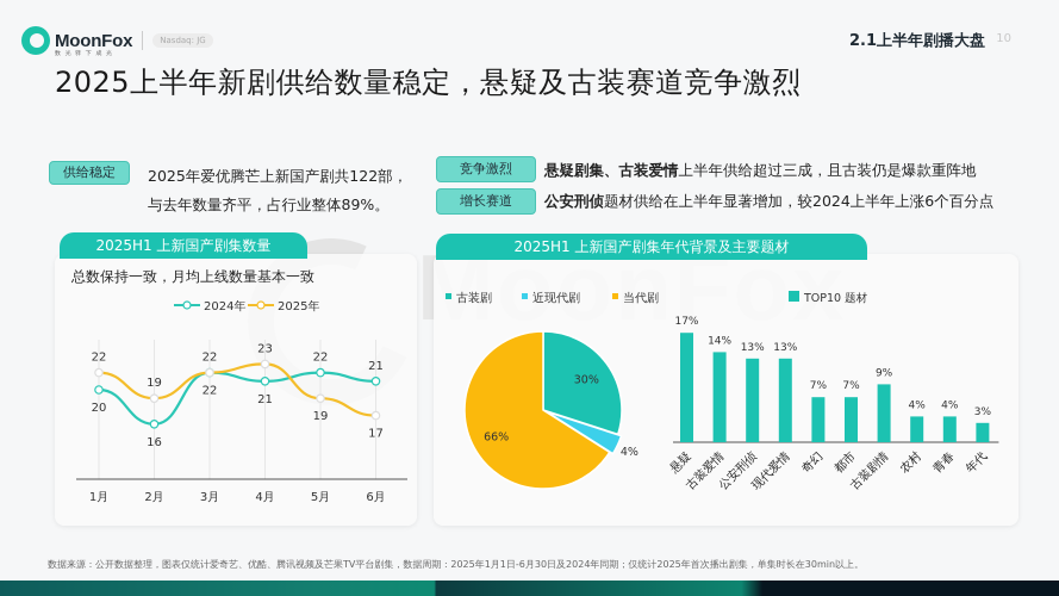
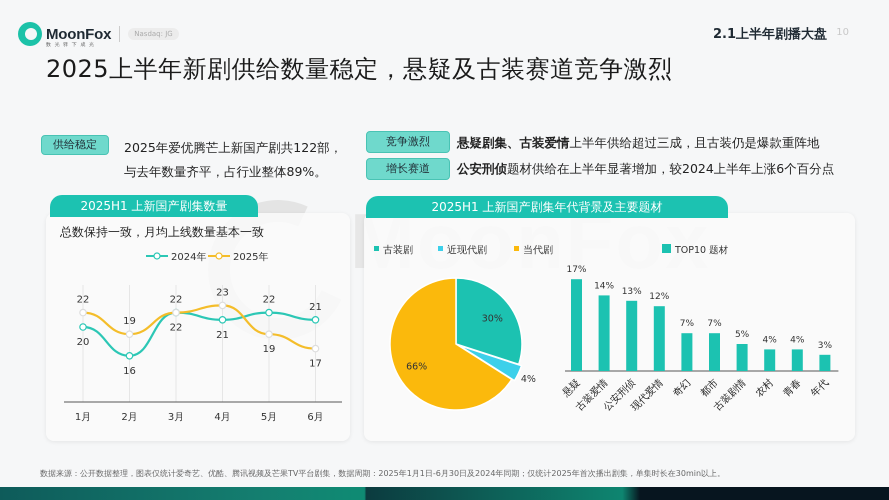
TOP10 题材/现代爱情: 13% -> 12%
TOP10 题材/古装剧情: 9% -> 5%
